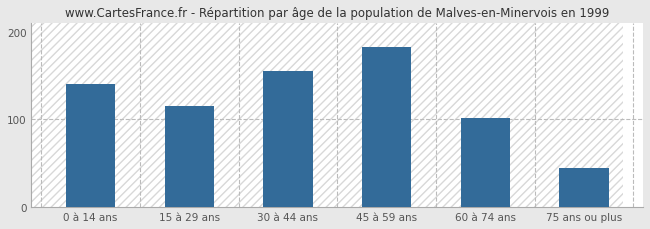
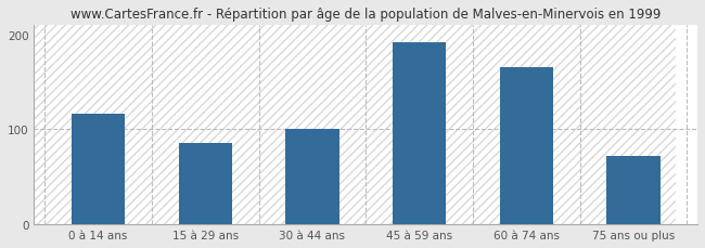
0 à 14 ans: 140 -> 116
15 à 29 ans: 115 -> 86
30 à 44 ans: 155 -> 100
45 à 59 ans: 182 -> 192
60 à 74 ans: 102 -> 166
75 ans ou plus: 45 -> 72
